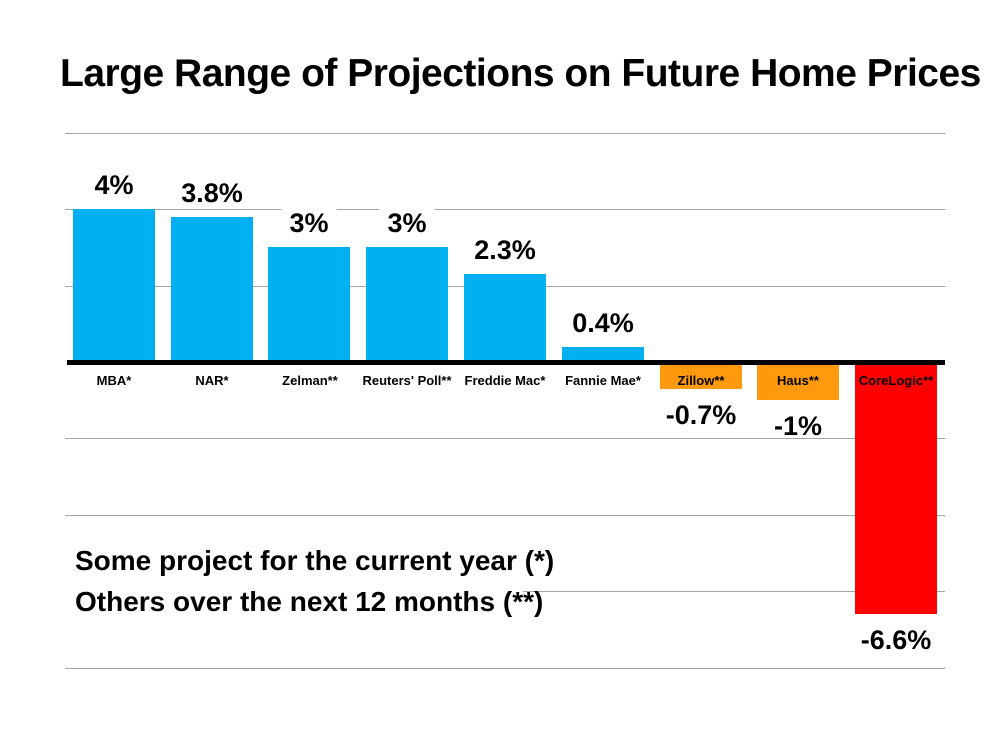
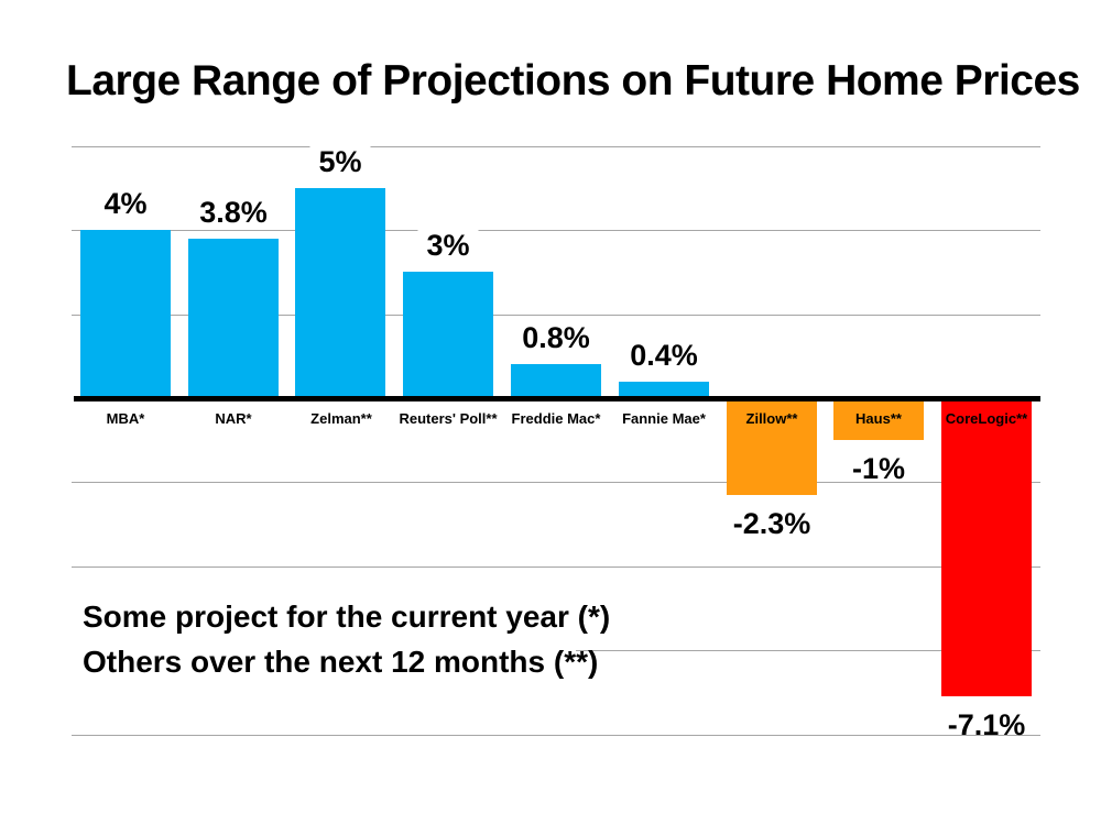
Zelman**: 3% -> 5%
Freddie Mac*: 2.3% -> 0.8%
Zillow**: -0.7% -> -2.3%
CoreLogic**: -6.6% -> -7.1%
